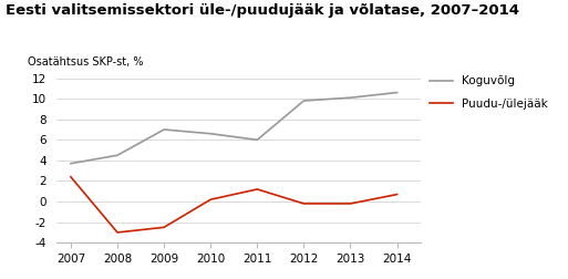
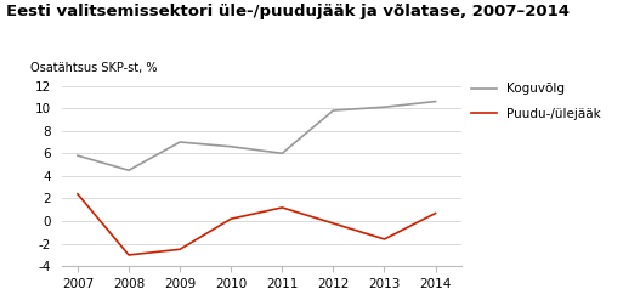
Koguvõlg/2007: 3.7 -> 5.8
Puudu-/ülejääk/2013: -0.2 -> -1.6
